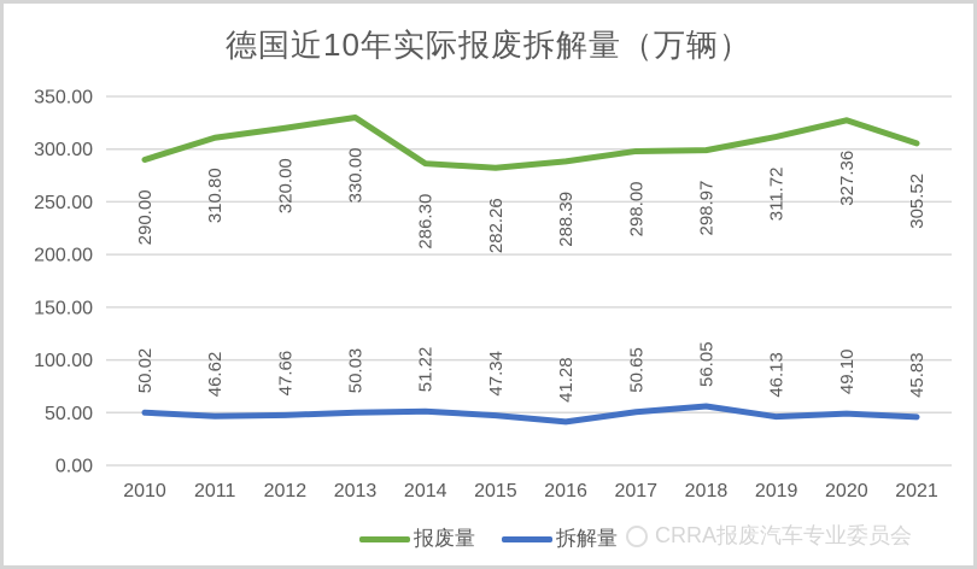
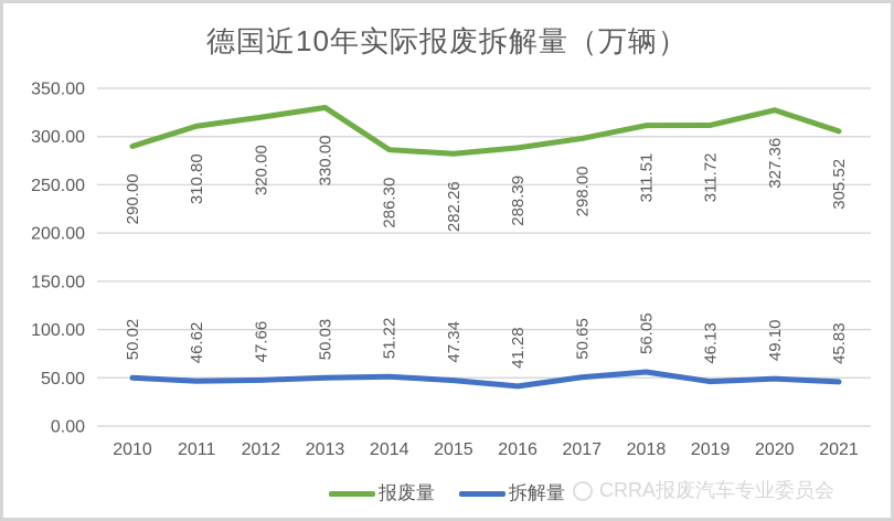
报废量/2018: 298.97 -> 311.51
